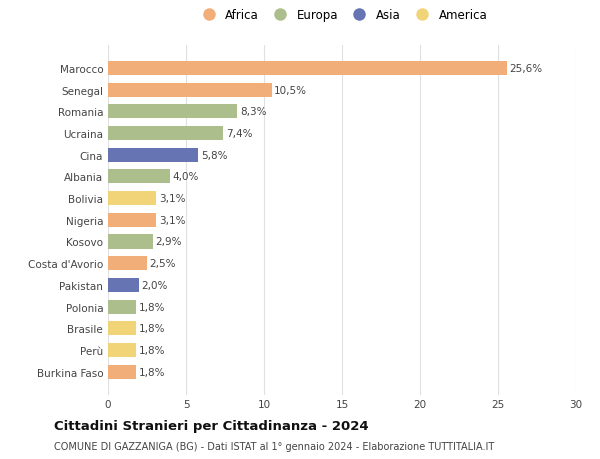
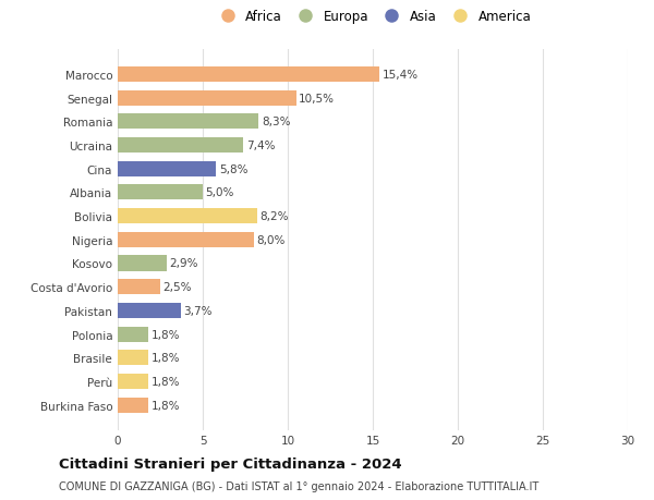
Marocco: 25,6% -> 15,4%
Albania: 4,0% -> 5,0%
Bolivia: 3,1% -> 8,2%
Nigeria: 3,1% -> 8,0%
Pakistan: 2,0% -> 3,7%
